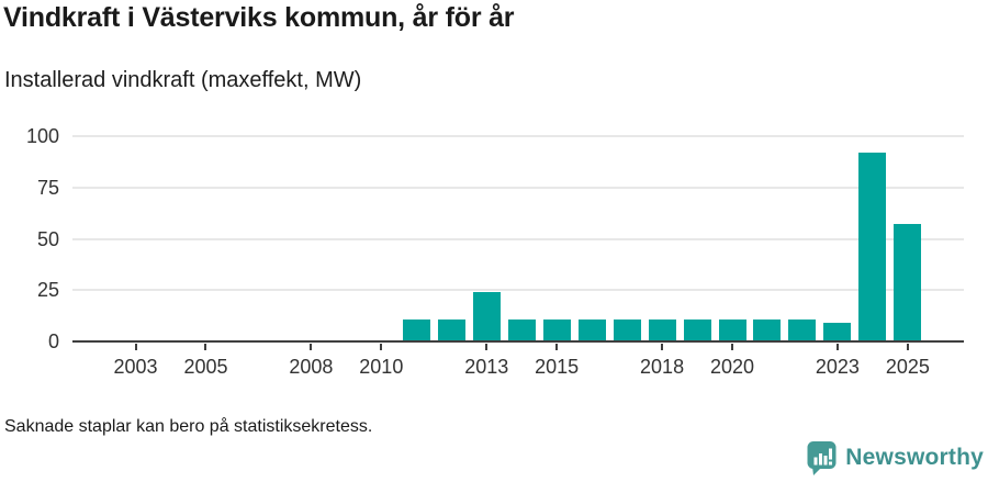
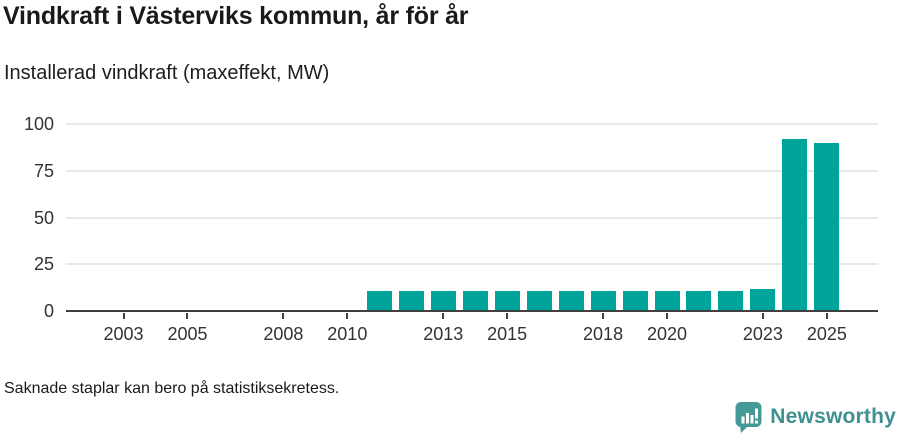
2013: 24 -> 10
2023: 9 -> 12
2025: 57 -> 90
